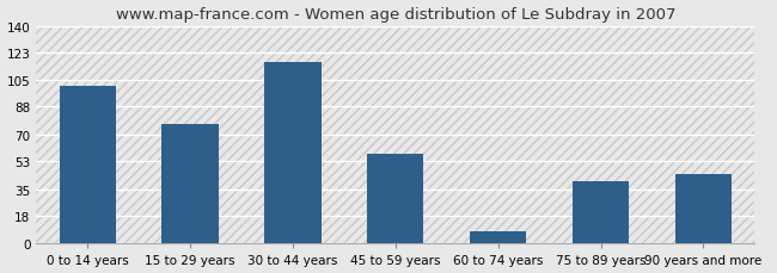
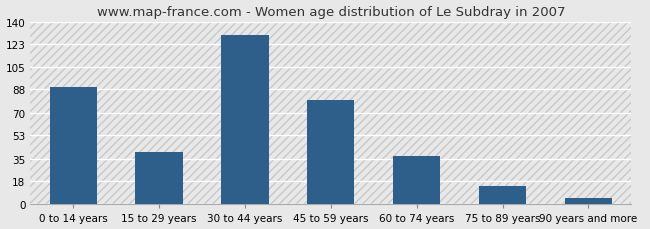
0 to 14 years: 101 -> 90
15 to 29 years: 77 -> 40
30 to 44 years: 117 -> 130
45 to 59 years: 58 -> 80
60 to 74 years: 8 -> 37
75 to 89 years: 40 -> 14
90 years and more: 45 -> 5
